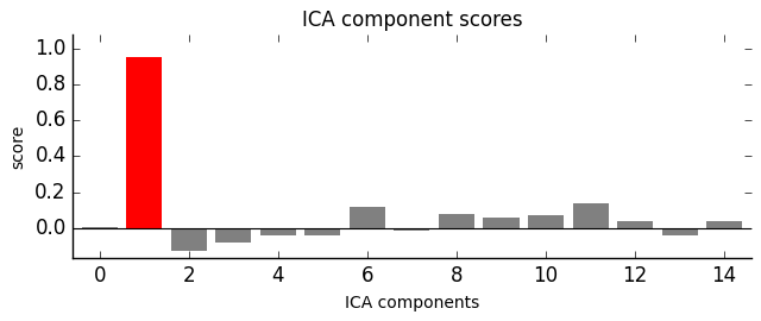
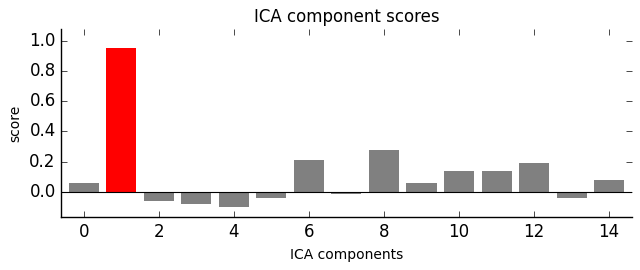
0: 0.01 -> 0.06
2: -0.13 -> -0.06
4: -0.04 -> -0.10
6: 0.12 -> 0.21
8: 0.07 -> 0.28
10: 0.07 -> 0.14
12: 0.04 -> 0.19
14: 0.04 -> 0.08
